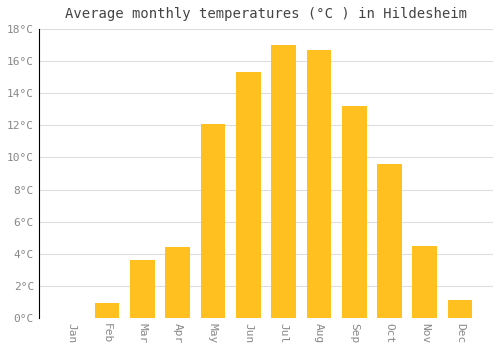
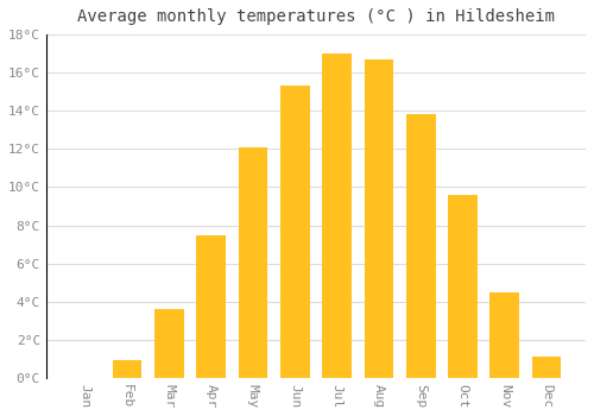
Apr: 4.4°C -> 7.5°C
Sep: 13.2°C -> 13.8°C
